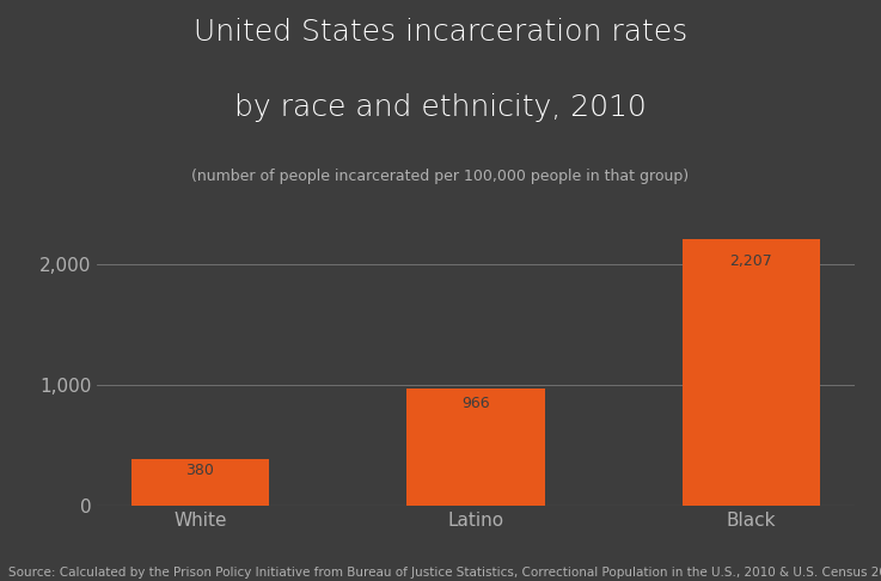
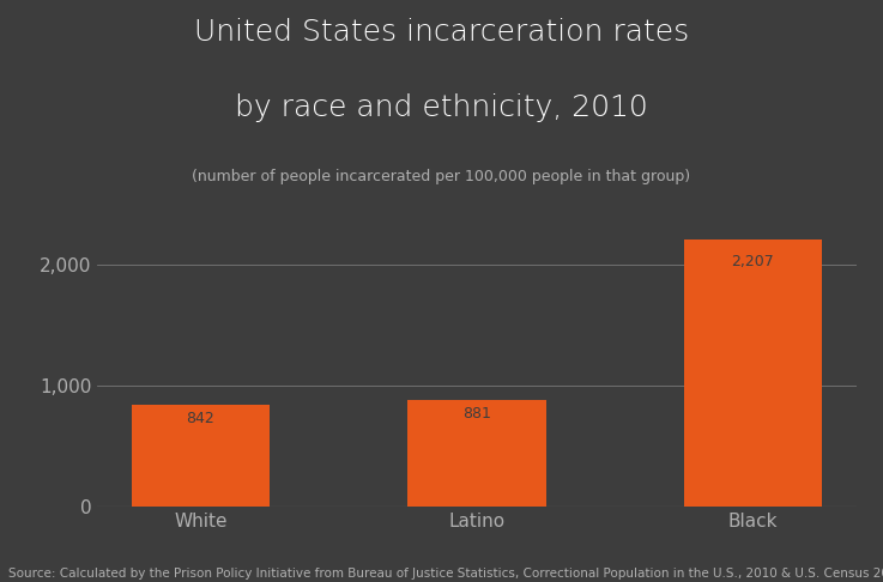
White: 380 -> 842
Latino: 966 -> 881
